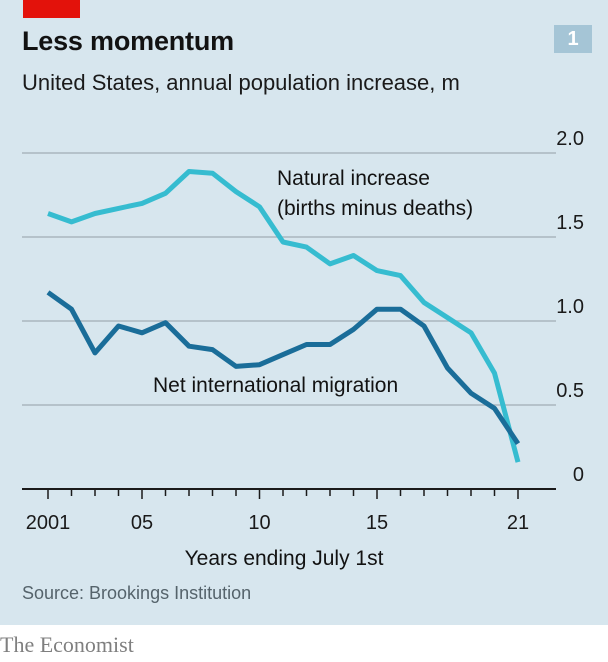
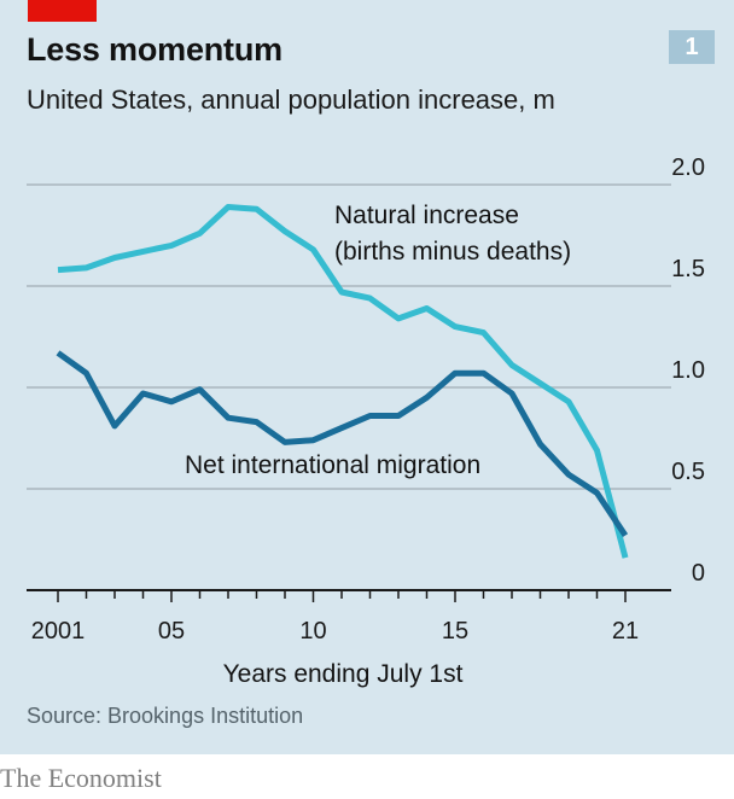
Natural increase (births minus deaths)/2001: 1.64 -> 1.58
